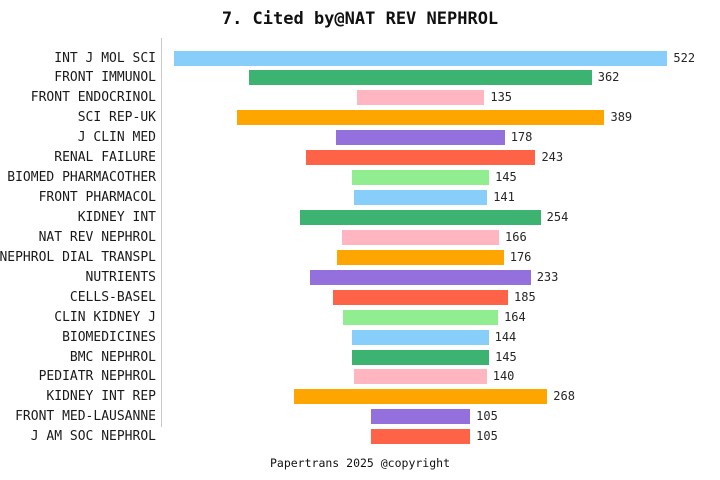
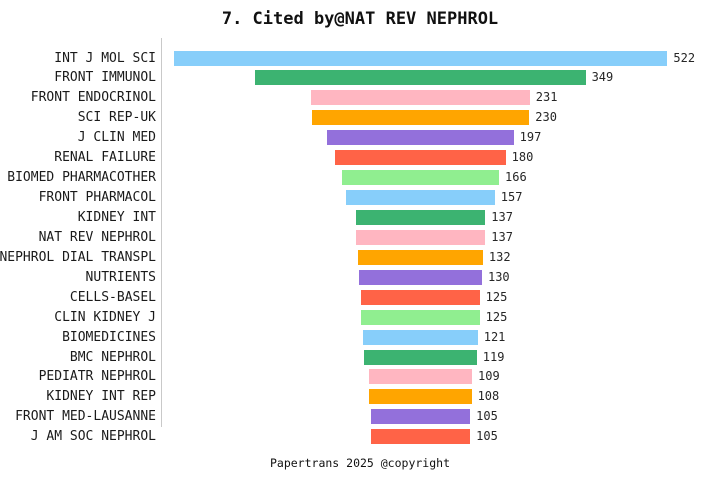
FRONT IMMUNOL: 362 -> 349
FRONT ENDOCRINOL: 135 -> 231
SCI REP-UK: 389 -> 230
J CLIN MED: 178 -> 197
RENAL FAILURE: 243 -> 180
BIOMED PHARMACOTHER: 145 -> 166
FRONT PHARMACOL: 141 -> 157
KIDNEY INT: 254 -> 137
NAT REV NEPHROL: 166 -> 137
NEPHROL DIAL TRANSPL: 176 -> 132
NUTRIENTS: 233 -> 130
CELLS-BASEL: 185 -> 125
CLIN KIDNEY J: 164 -> 125
BIOMEDICINES: 144 -> 121
BMC NEPHROL: 145 -> 119
PEDIATR NEPHROL: 140 -> 109
KIDNEY INT REP: 268 -> 108
